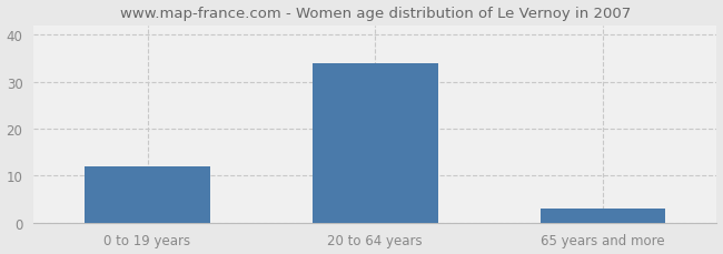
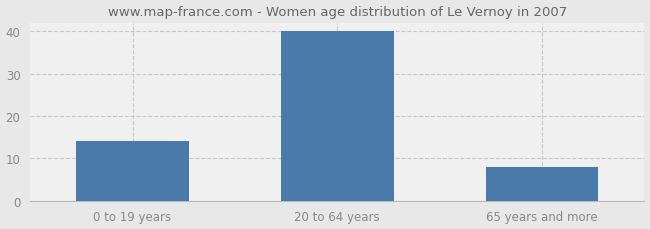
0 to 19 years: 12 -> 14
20 to 64 years: 34 -> 40
65 years and more: 3 -> 8
